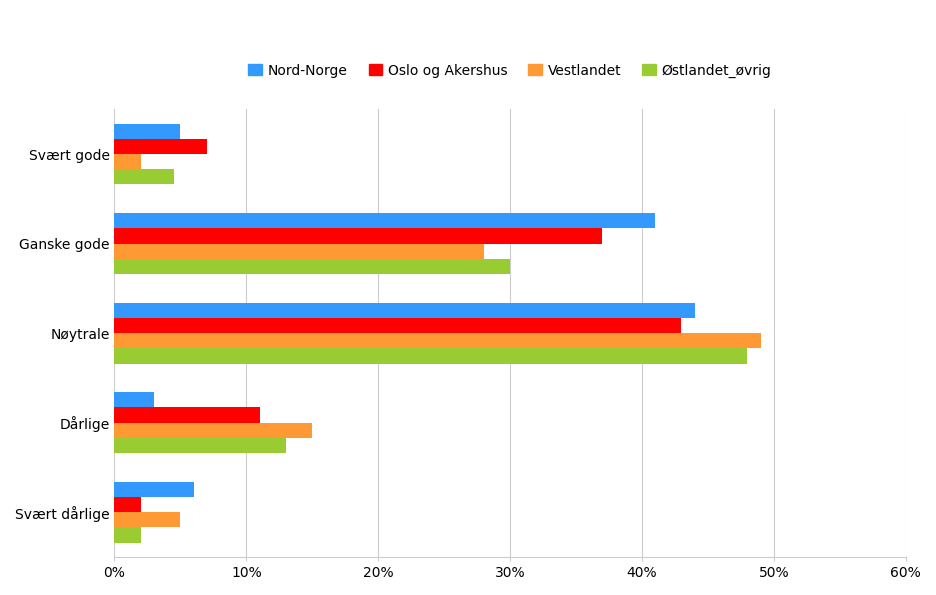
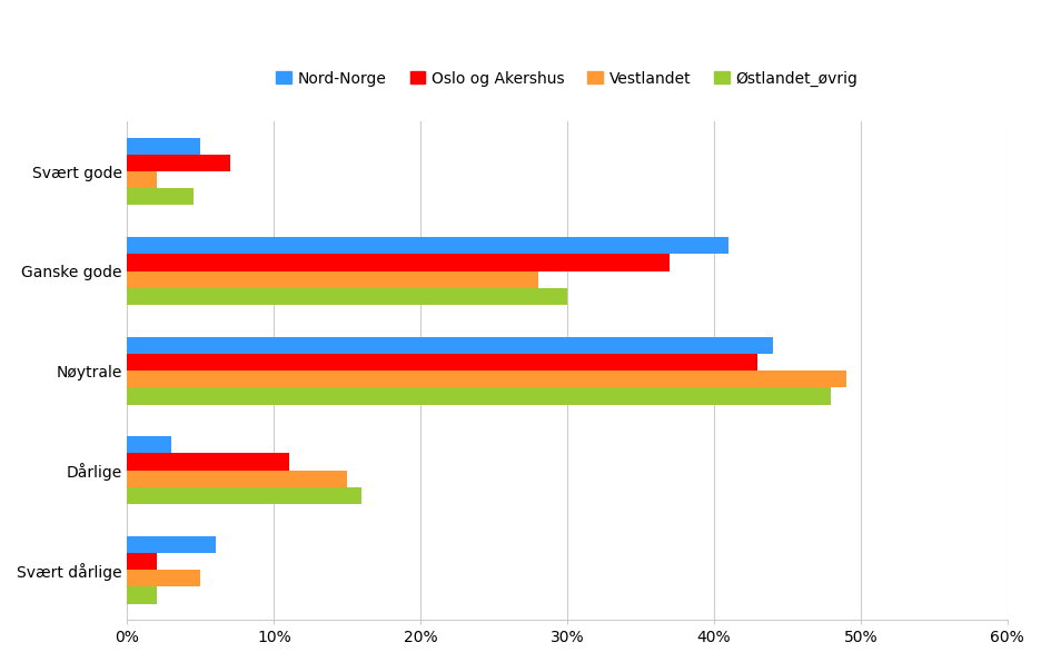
Østlandet_øvrig/Dårlige: 13.0% -> 16.0%
